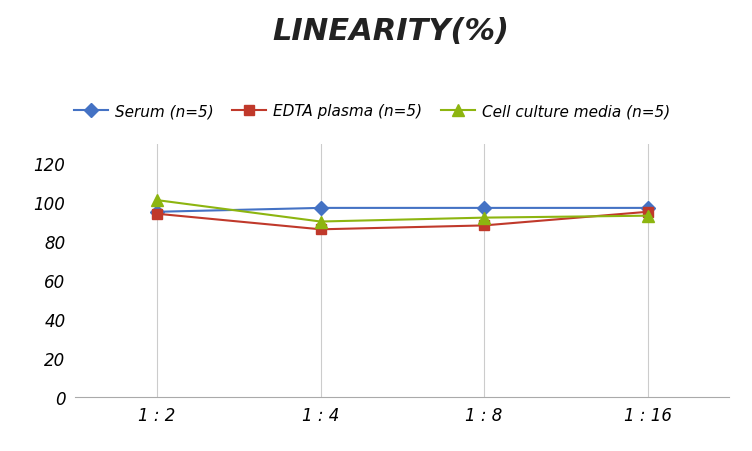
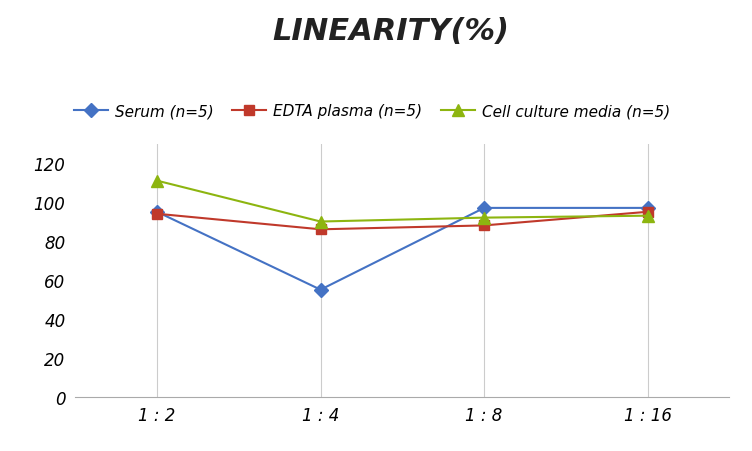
Cell culture media (n=5)/1 : 2: 101 -> 111
Serum (n=5)/1 : 4: 97 -> 55
